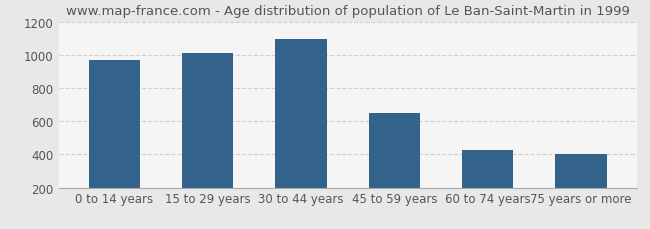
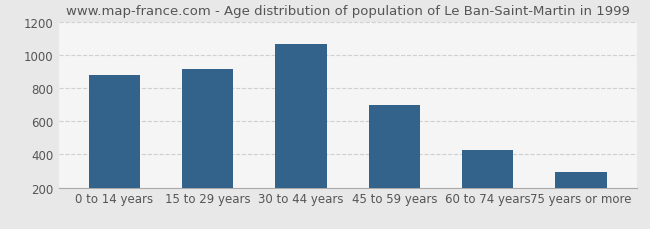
0 to 14 years: 970 -> 880
15 to 29 years: 1010 -> 920
30 to 44 years: 1100 -> 1060
45 to 59 years: 650 -> 700
75 years or more: 400 -> 300
